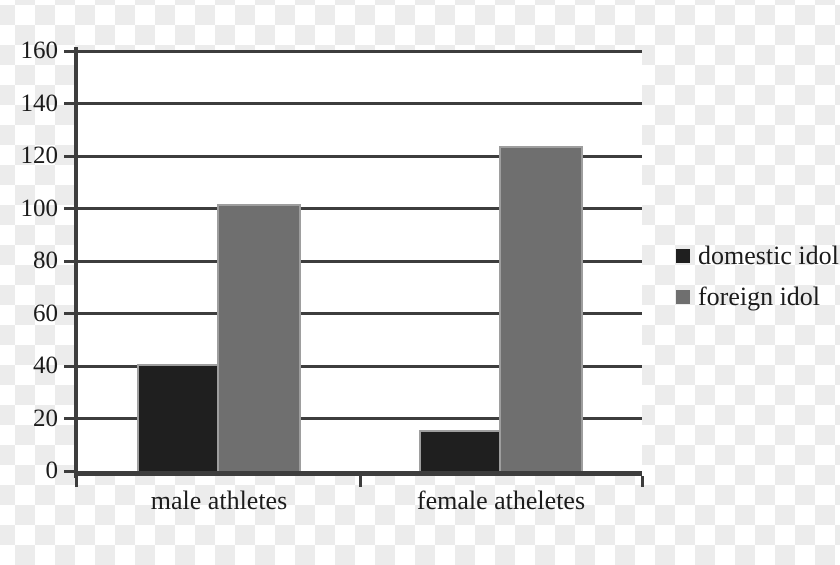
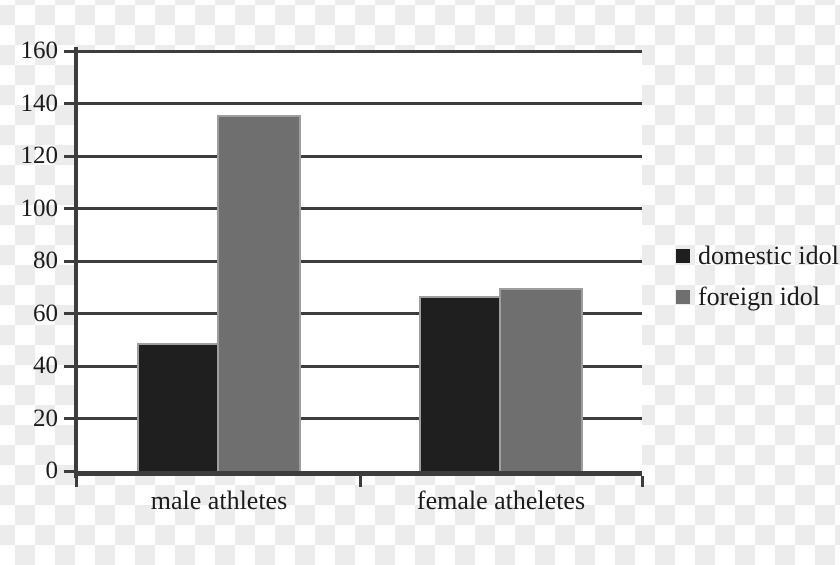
domestic idol/male athletes: 40 -> 48
foreign idol/male athletes: 101 -> 135
domestic idol/female atheletes: 15 -> 66
foreign idol/female atheletes: 123 -> 69
